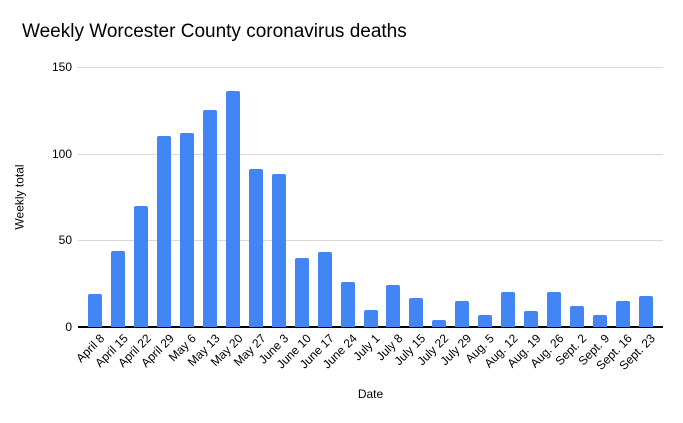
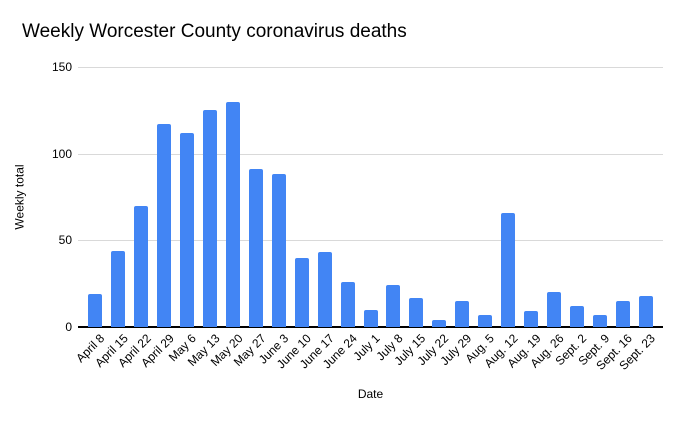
April 29: 110 -> 117
May 20: 136 -> 130
Aug. 12: 20 -> 66
